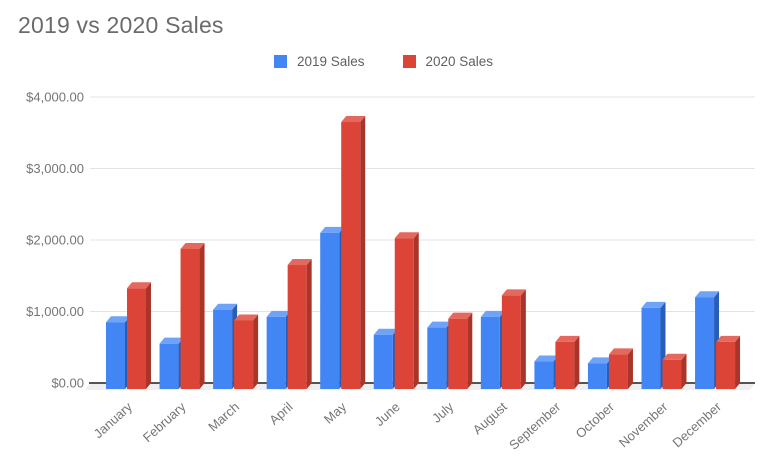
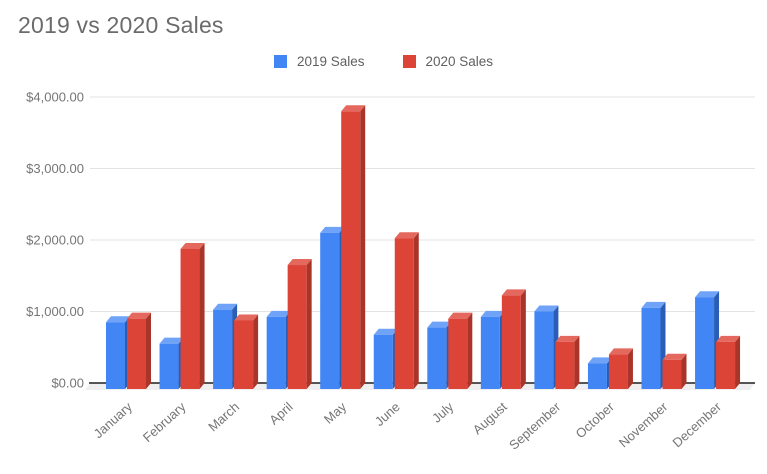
2020 Sales/January: $1300 -> $900
2020 Sales/May: $3600 -> $3800
2019 Sales/September: $300 -> $1000
